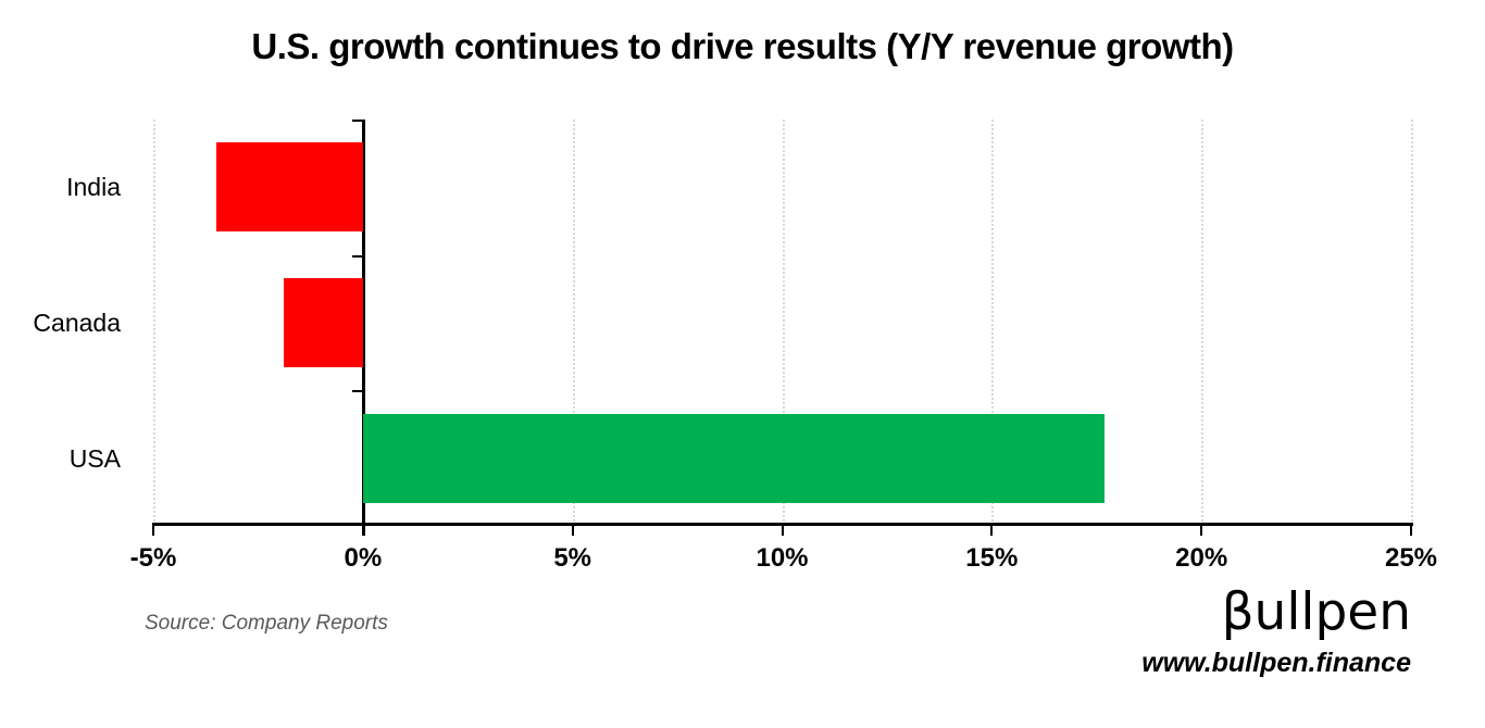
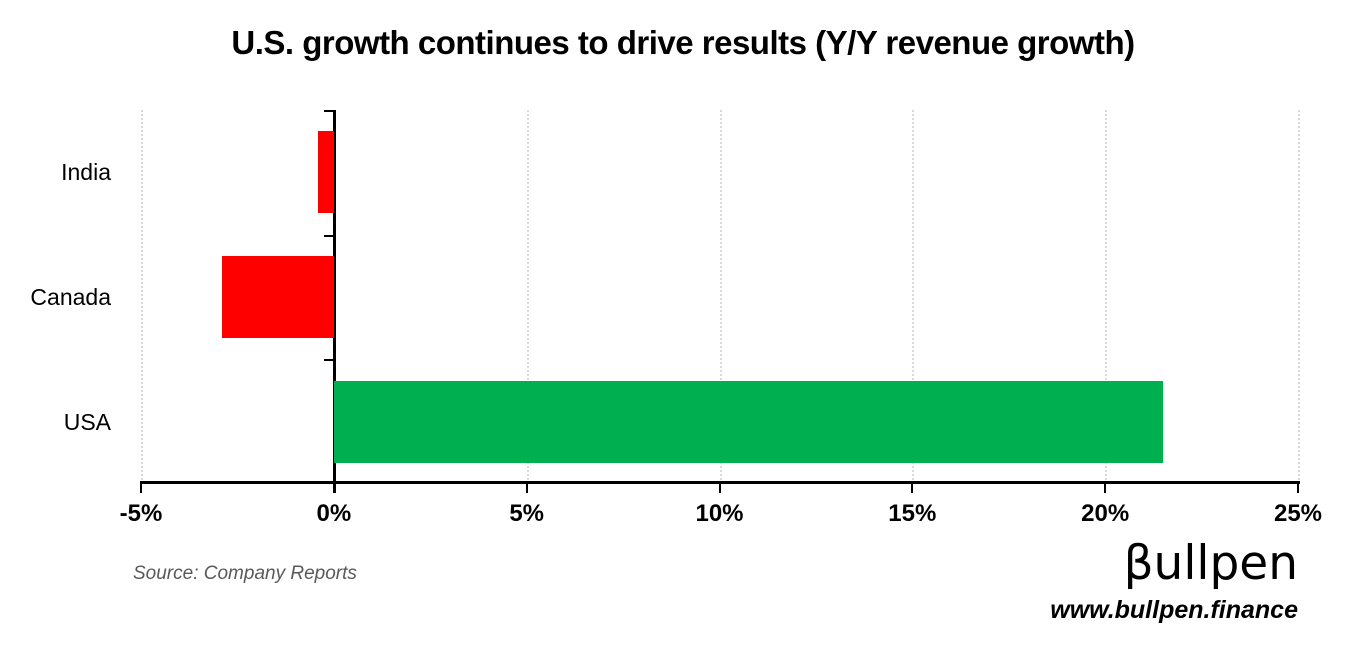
India: -3.5% -> -0.4%
Canada: -1.9% -> -2.9%
USA: 17.7% -> 21.5%
